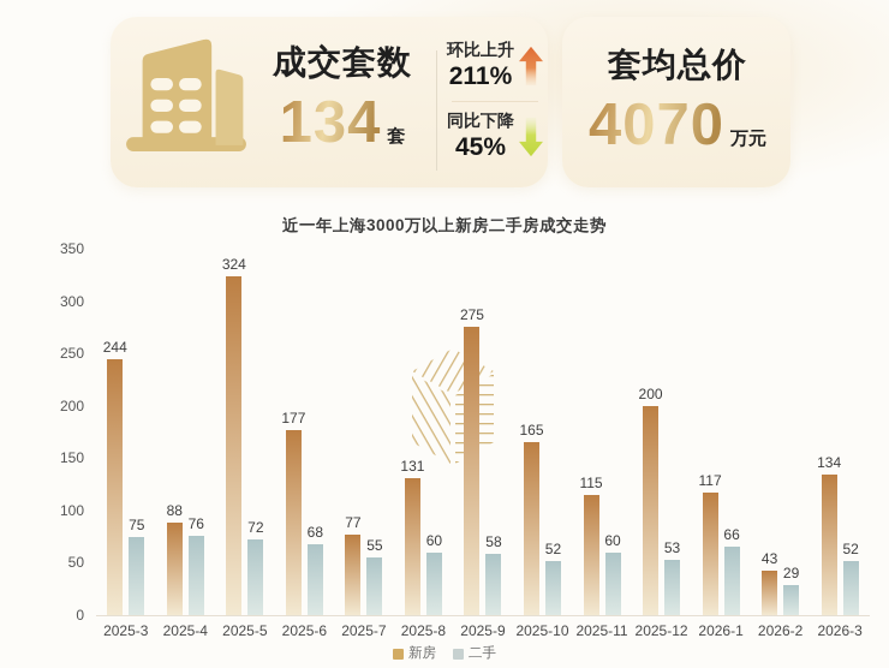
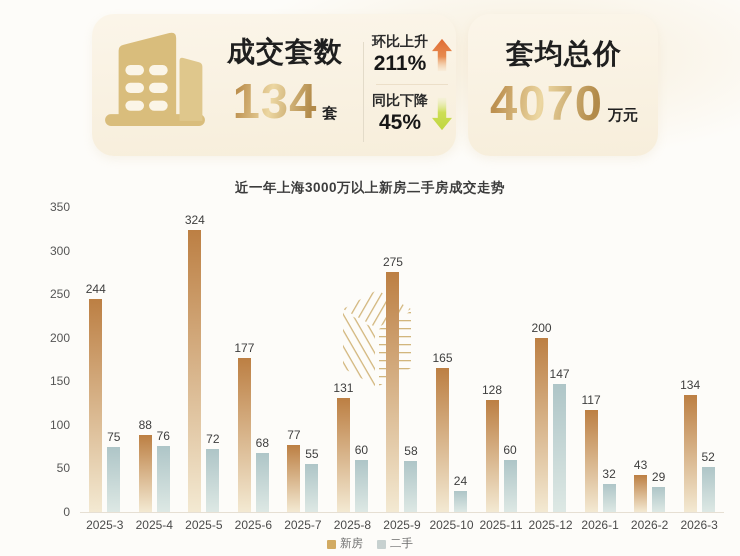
二手/2025-10: 52 -> 24
新房/2025-11: 115 -> 128
二手/2025-12: 53 -> 147
二手/2026-1: 66 -> 32
